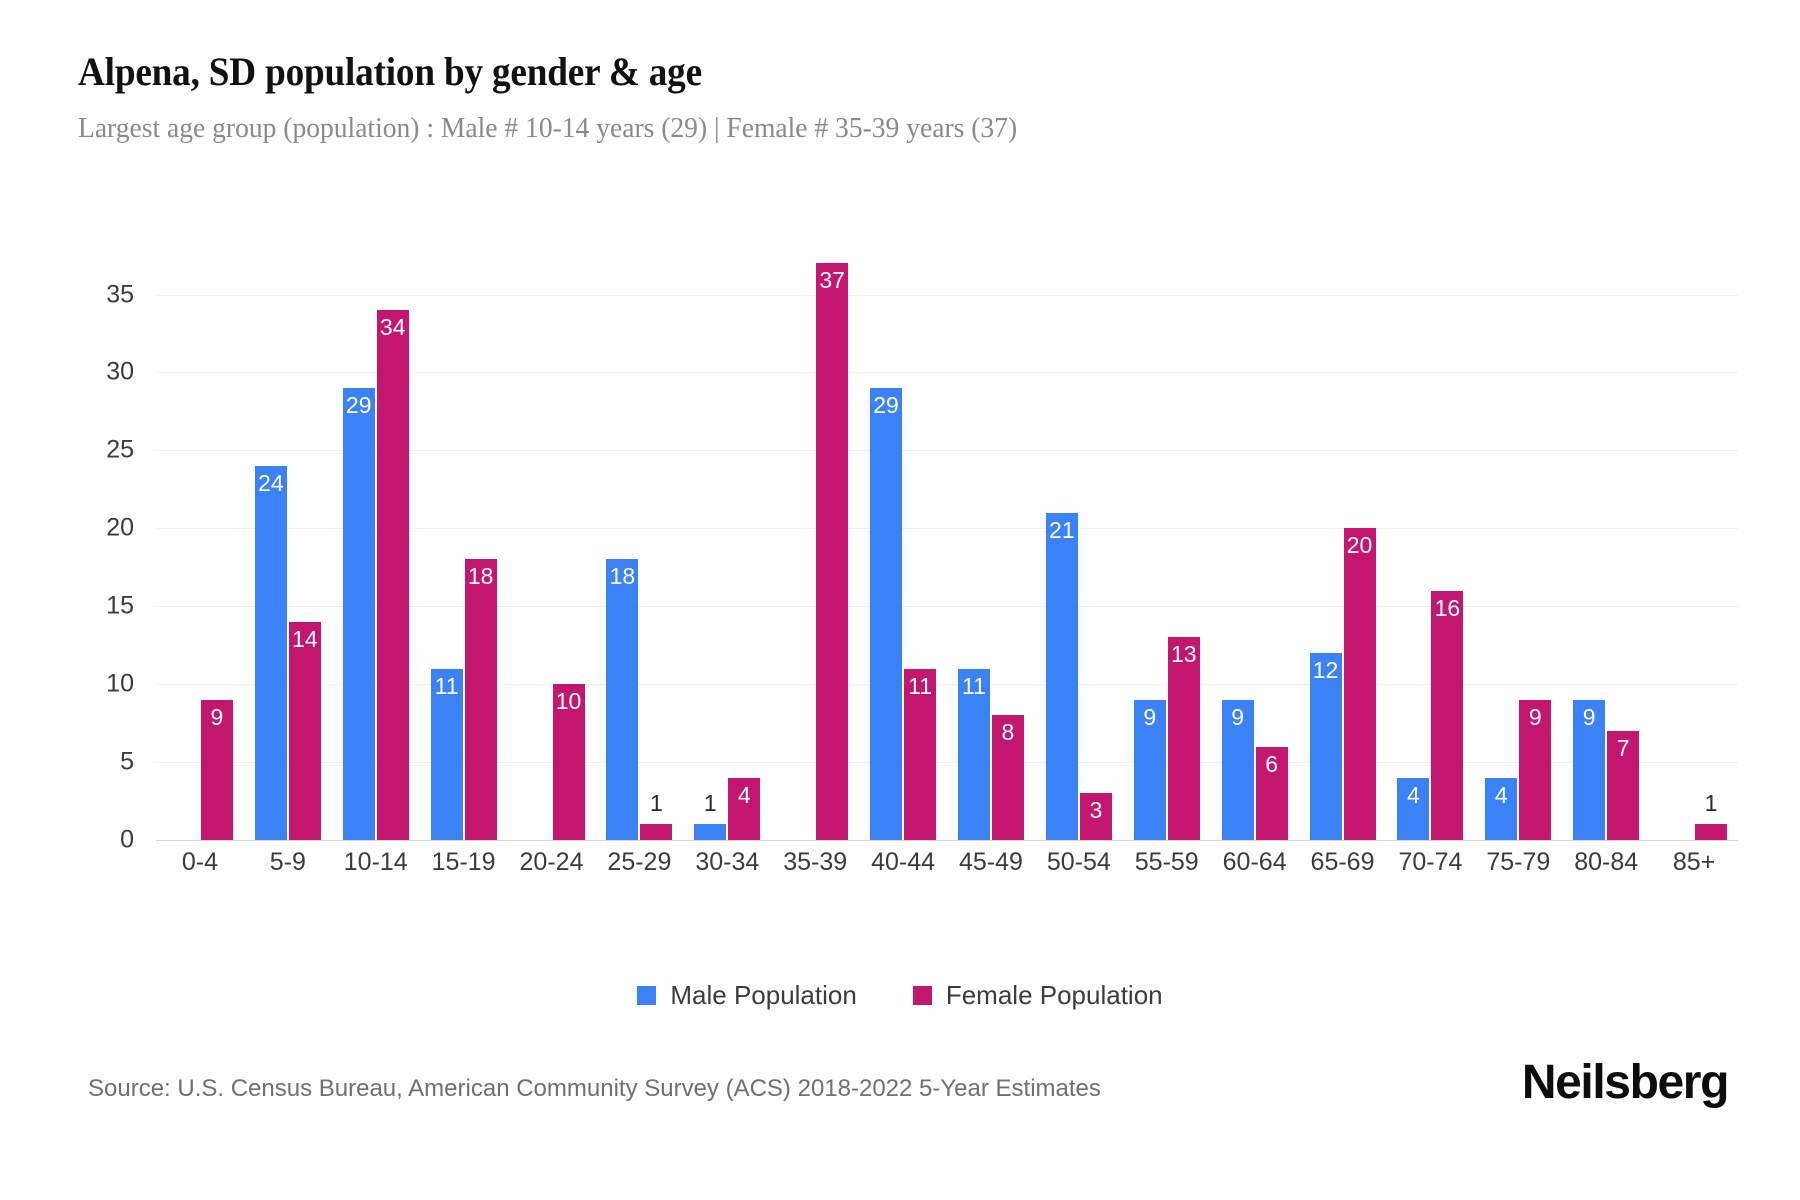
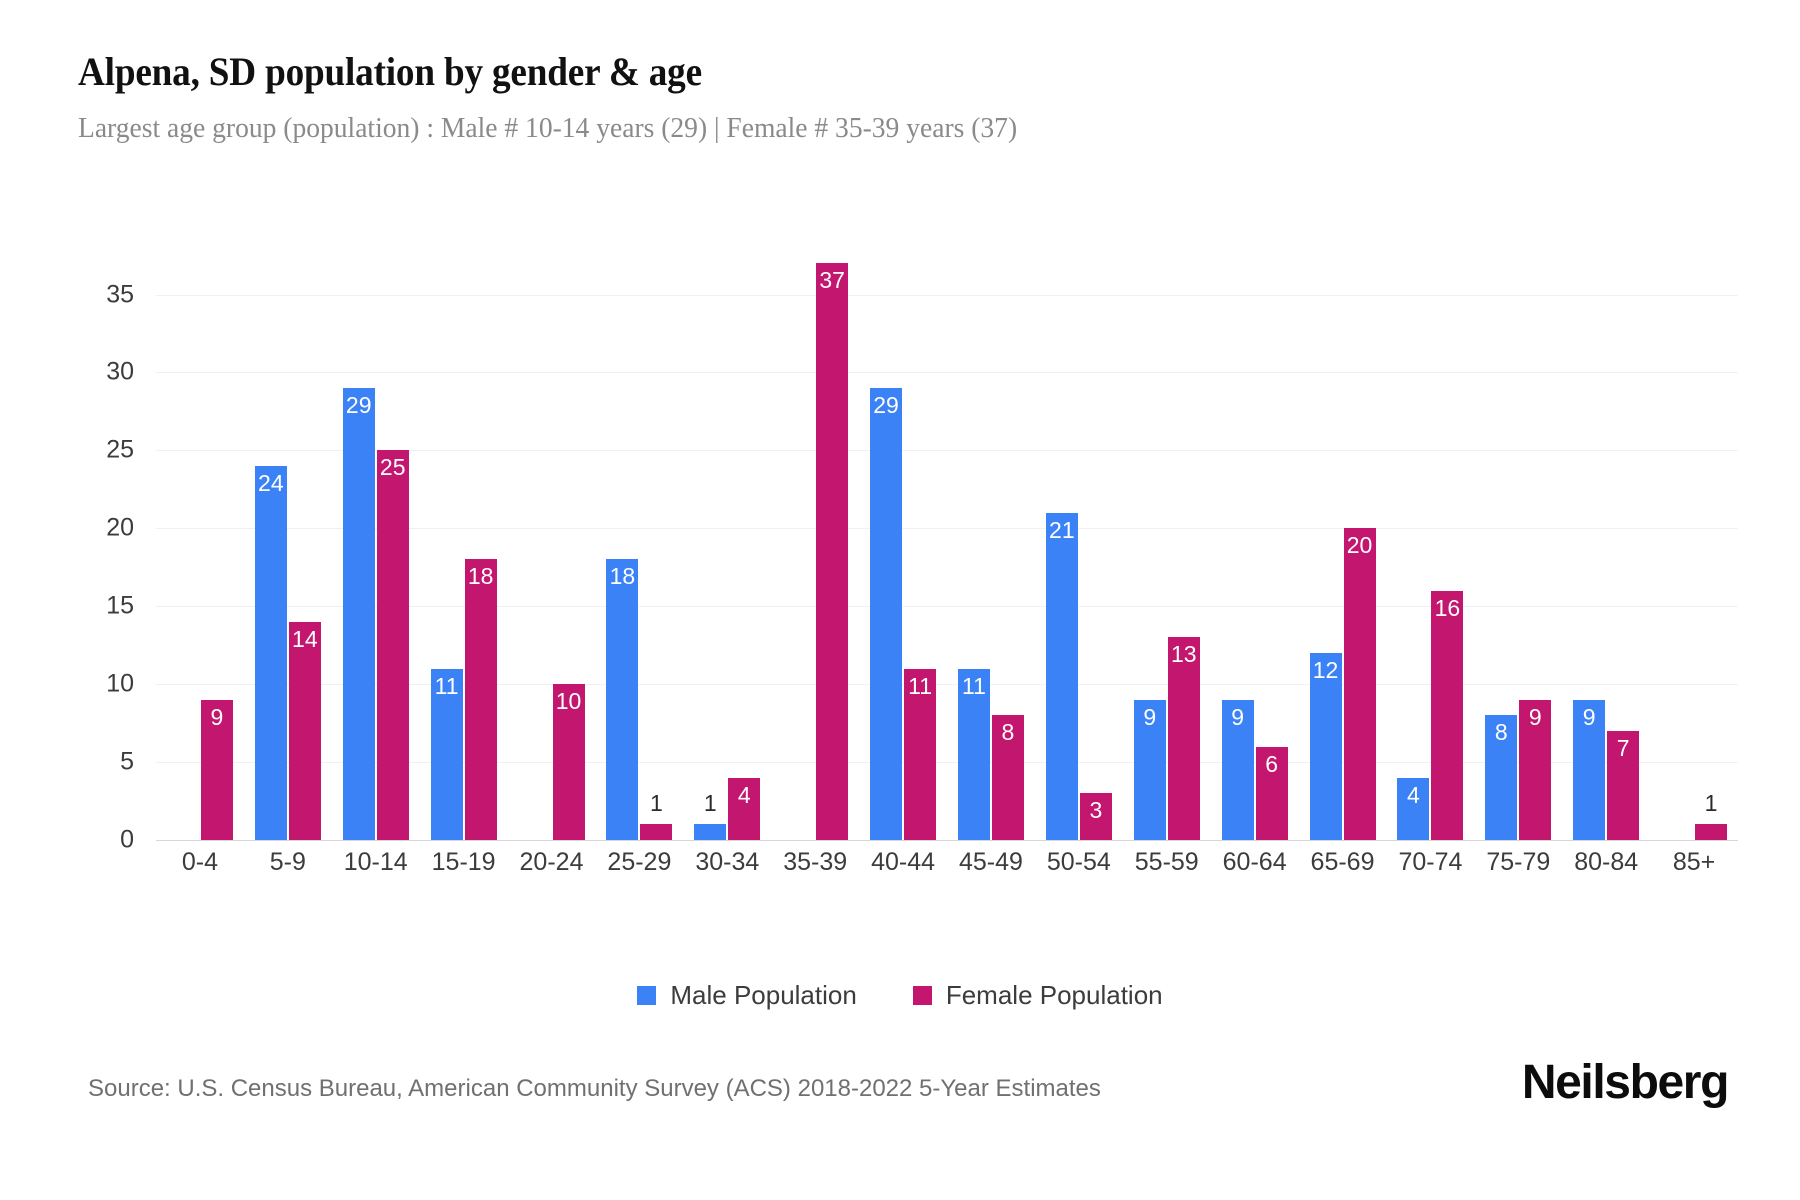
Female Population/10-14: 34 -> 25
Male Population/75-79: 4 -> 8
